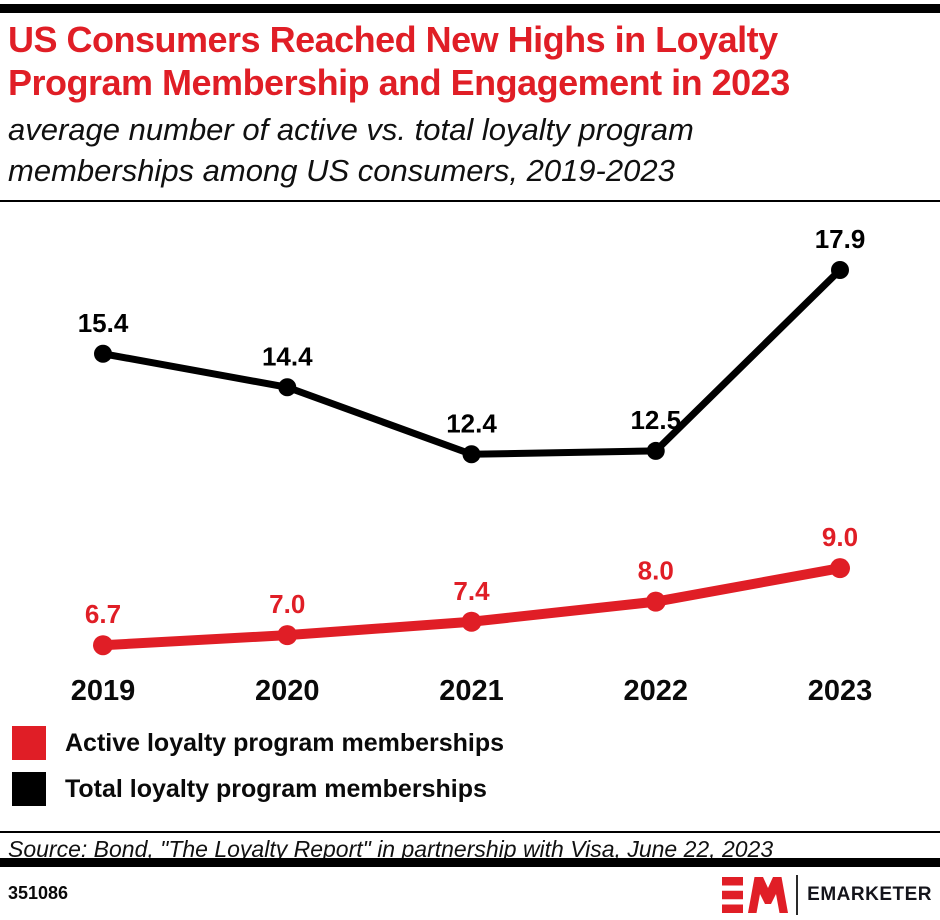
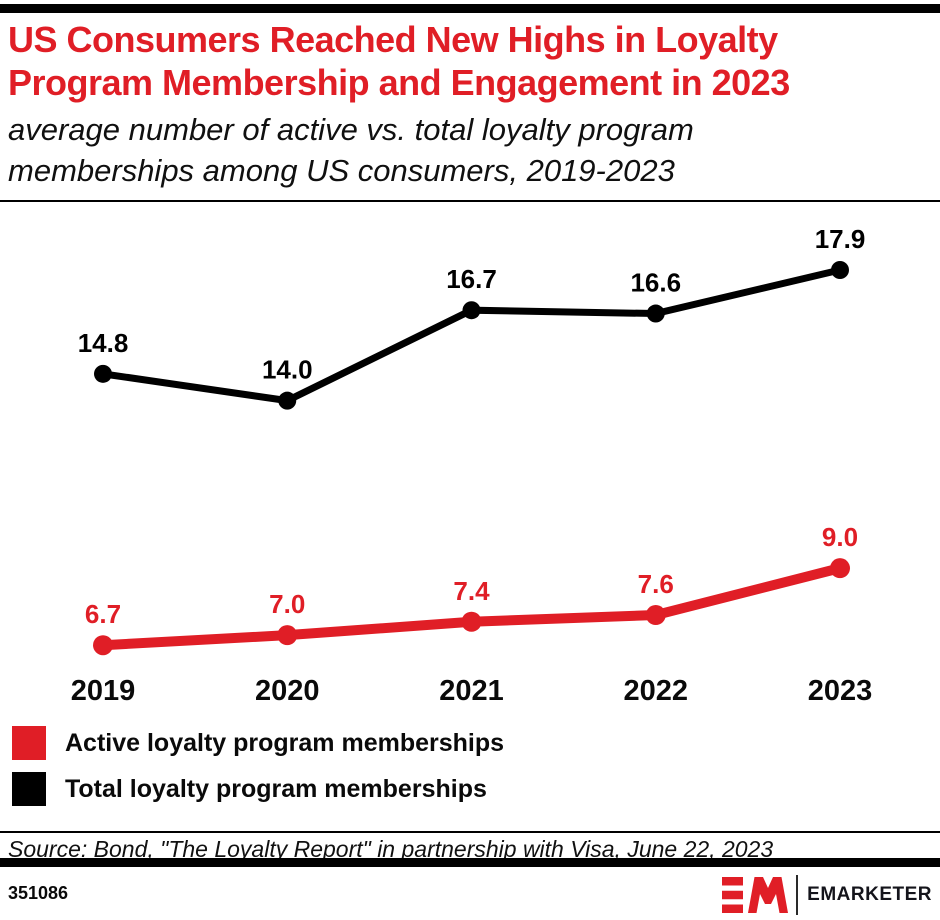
Total loyalty program memberships/2019: 15.4 -> 14.8
Total loyalty program memberships/2020: 14.4 -> 14.0
Total loyalty program memberships/2021: 12.4 -> 16.7
Active loyalty program memberships/2022: 8.0 -> 7.6
Total loyalty program memberships/2022: 12.5 -> 16.6
